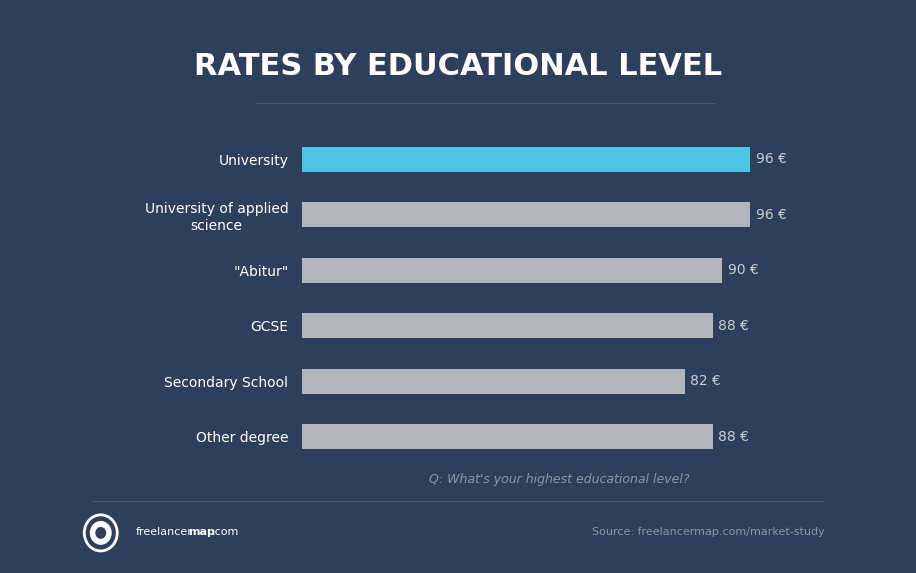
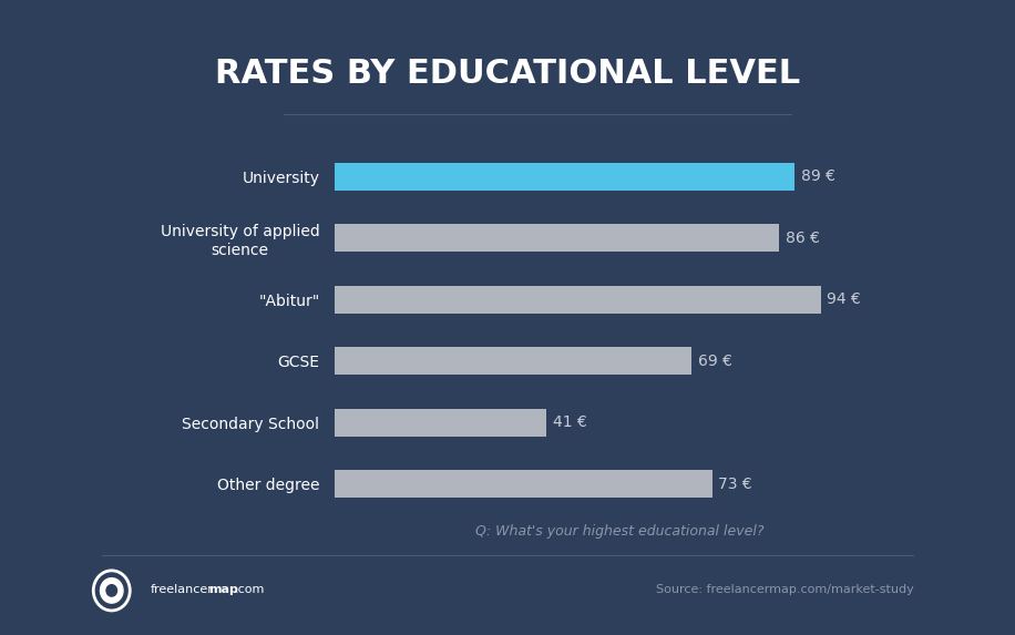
University: 96 -> 89
University of applied science: 96 -> 86
"Abitur": 90 -> 94
GCSE: 88 -> 69
Secondary School: 82 -> 41
Other degree: 88 -> 73
